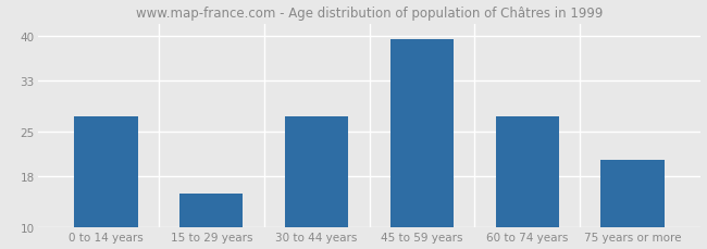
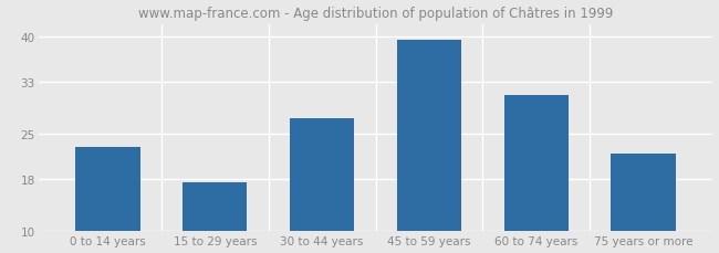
0 to 14 years: 27.4 -> 23.0
15 to 29 years: 15.4 -> 17.5
60 to 74 years: 27.4 -> 31.0
75 years or more: 20.6 -> 22.0
